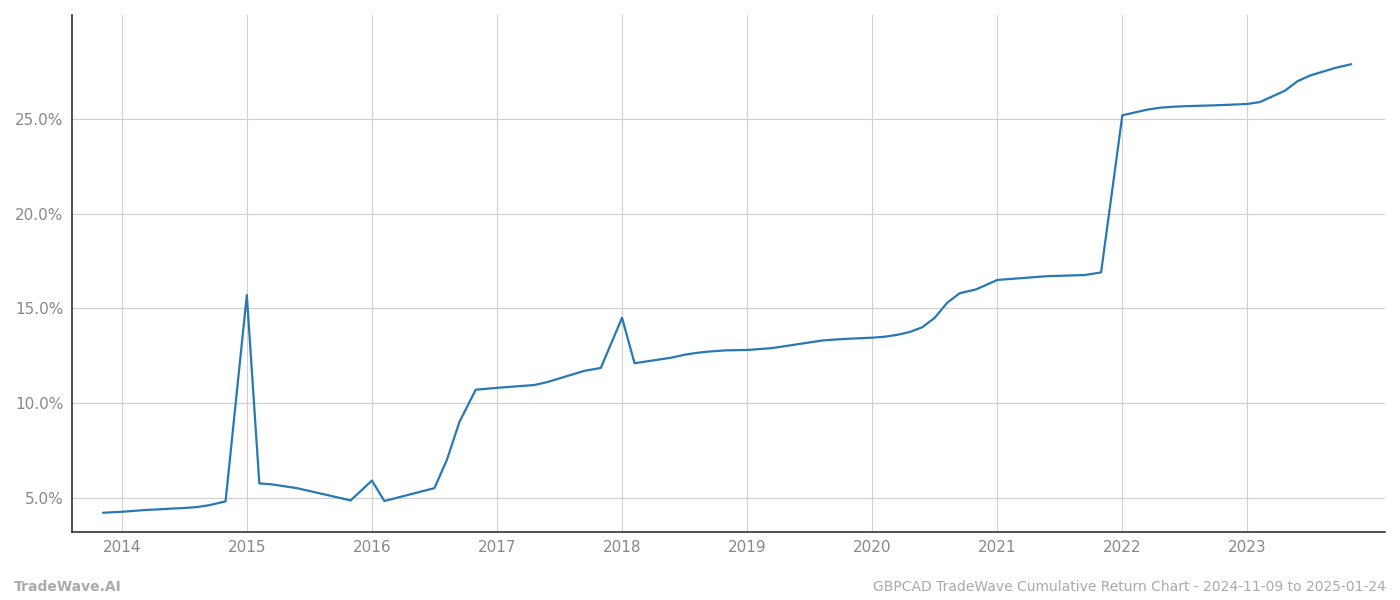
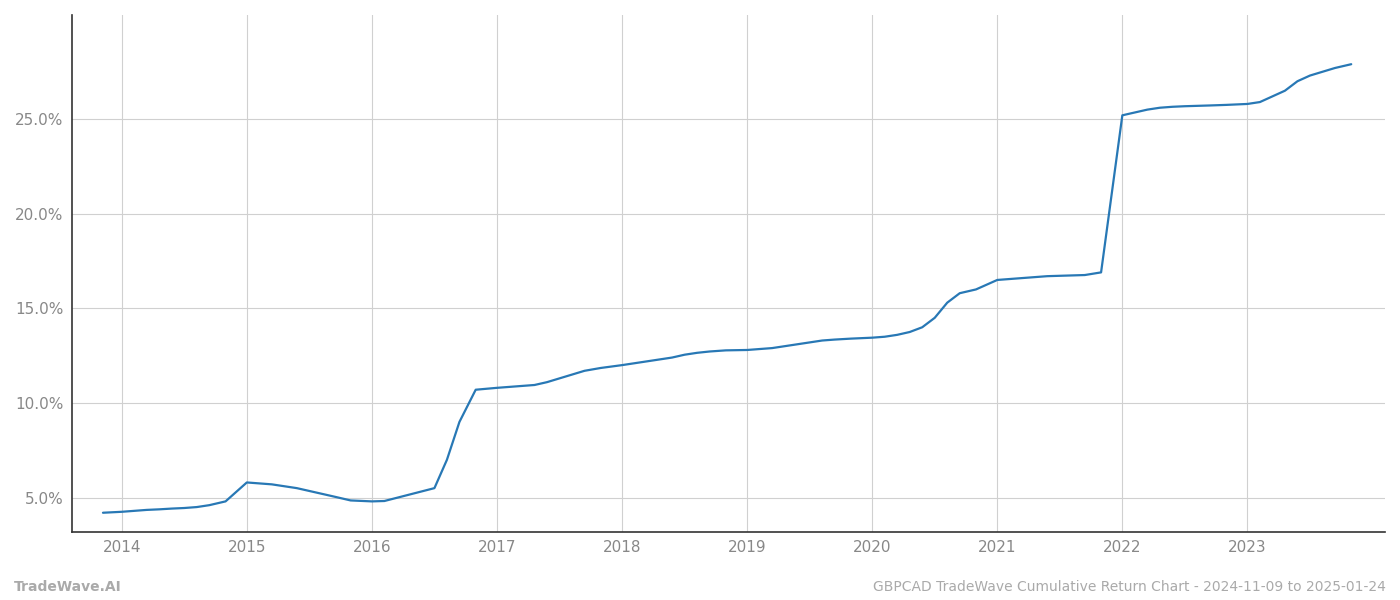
2015: 15.7% -> 5.8%
2016: 5.9% -> 4.8%
2018: 14.5% -> 12.0%
